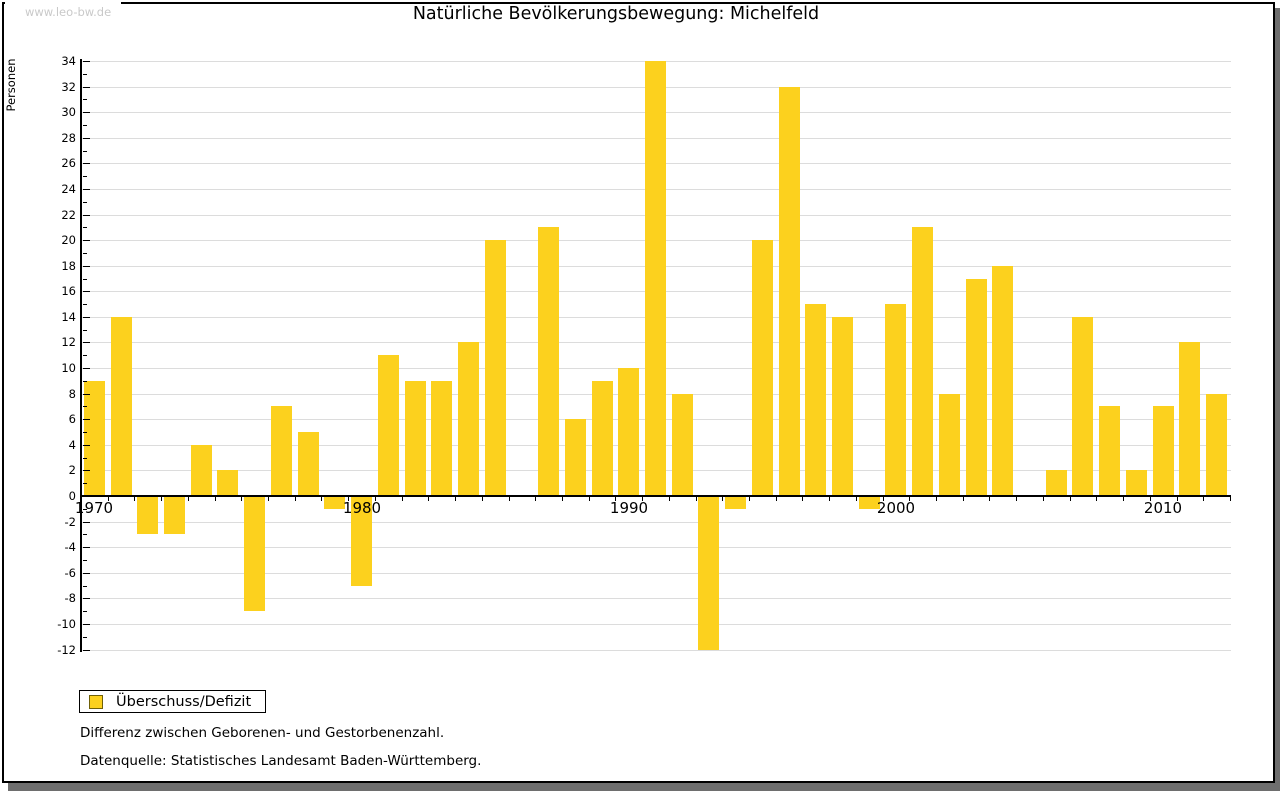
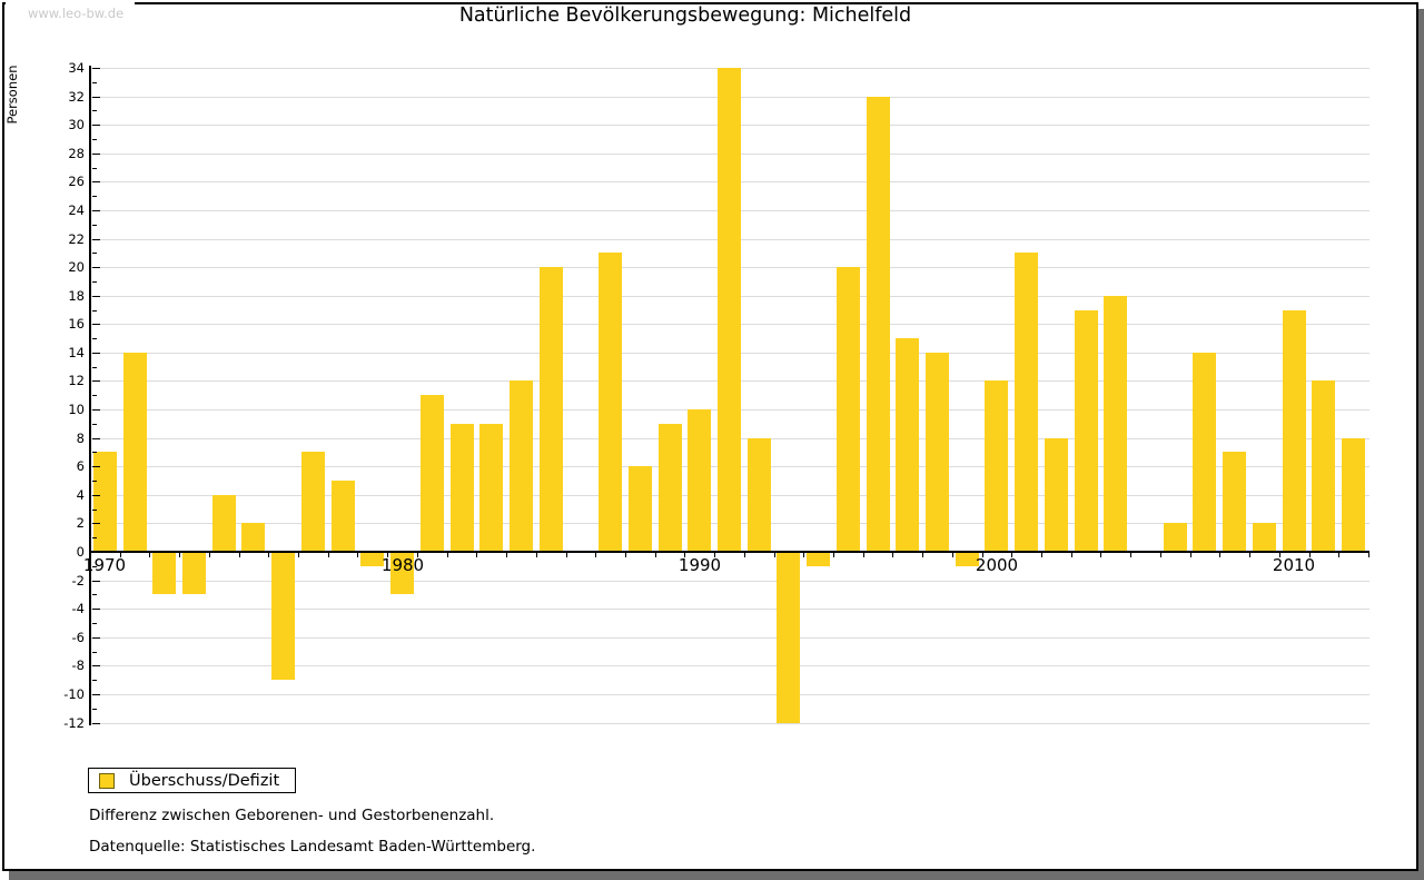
1970: 9 -> 7
1980: -7 -> -3
2000: 15 -> 12
2010: 7 -> 17
